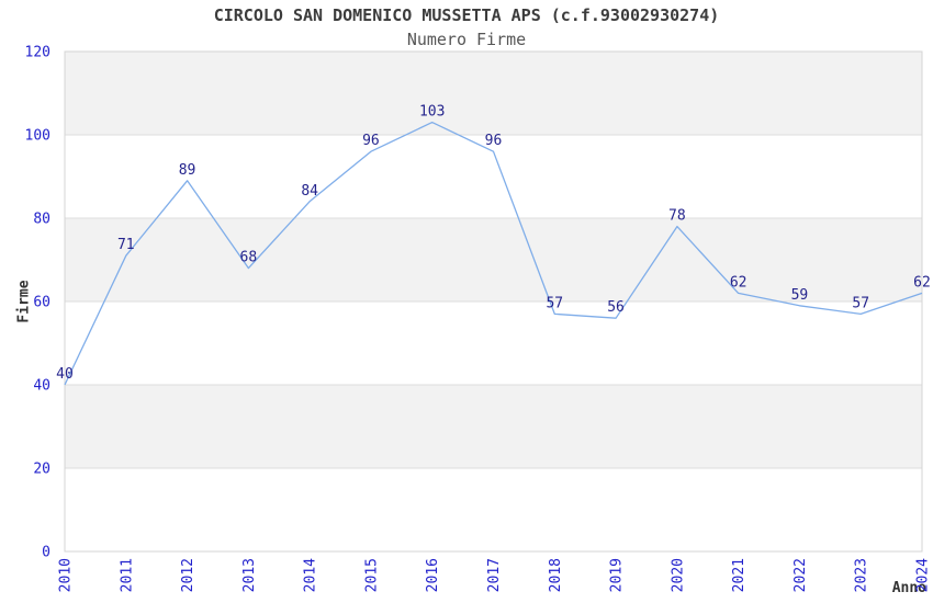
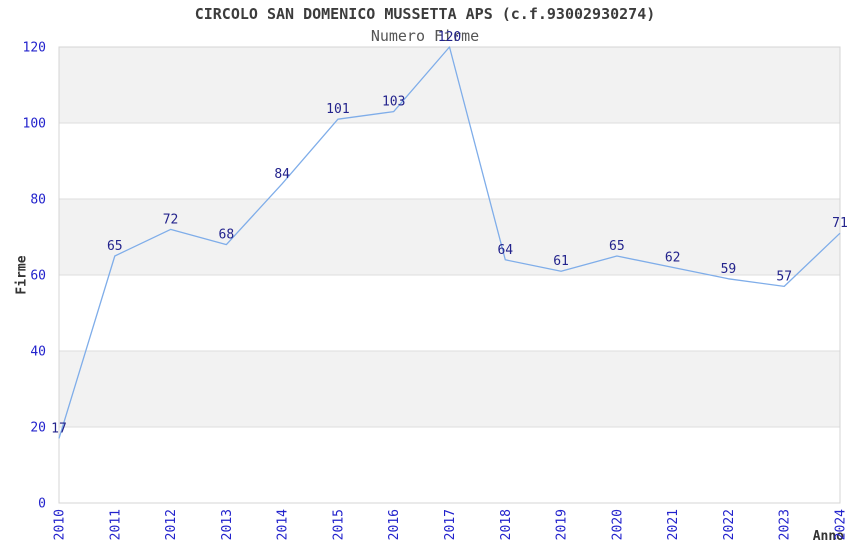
2010: 40 -> 17
2011: 71 -> 65
2012: 89 -> 72
2015: 96 -> 101
2017: 96 -> 120
2018: 57 -> 64
2019: 56 -> 61
2020: 78 -> 65
2024: 62 -> 71
